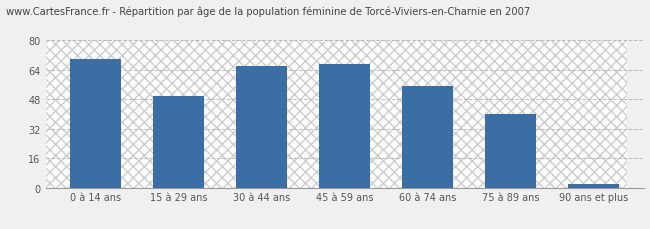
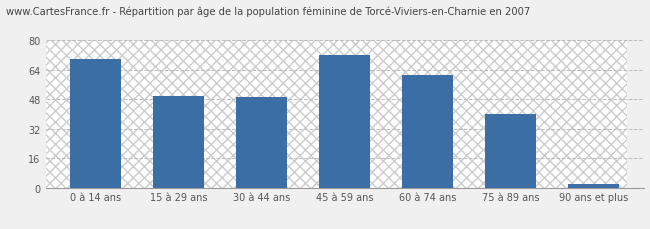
30 à 44 ans: 66 -> 49
45 à 59 ans: 67 -> 72
60 à 74 ans: 55 -> 61
